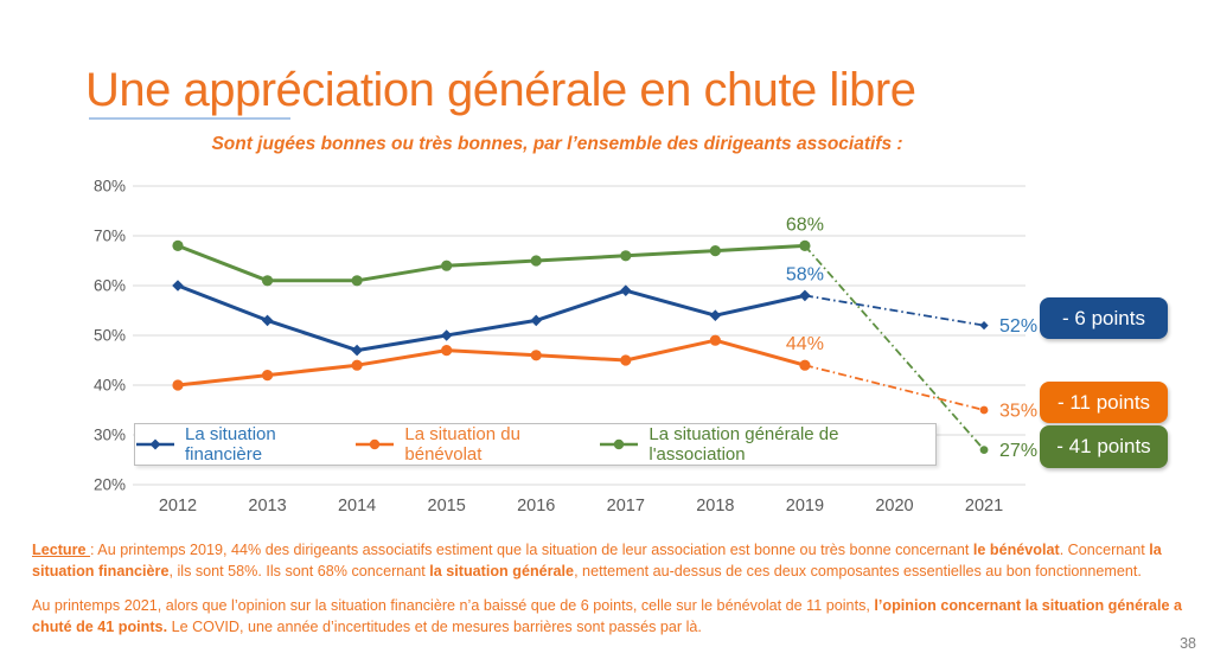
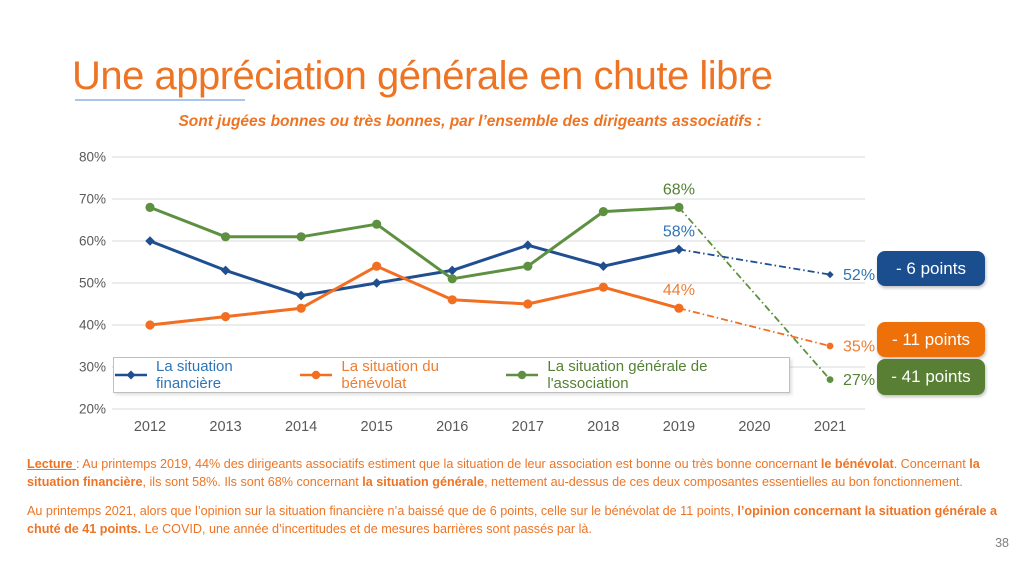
La situation du bénévolat/2015: 47% -> 54%
La situation générale de l'association/2016: 65% -> 51%
La situation générale de l'association/2017: 66% -> 54%
